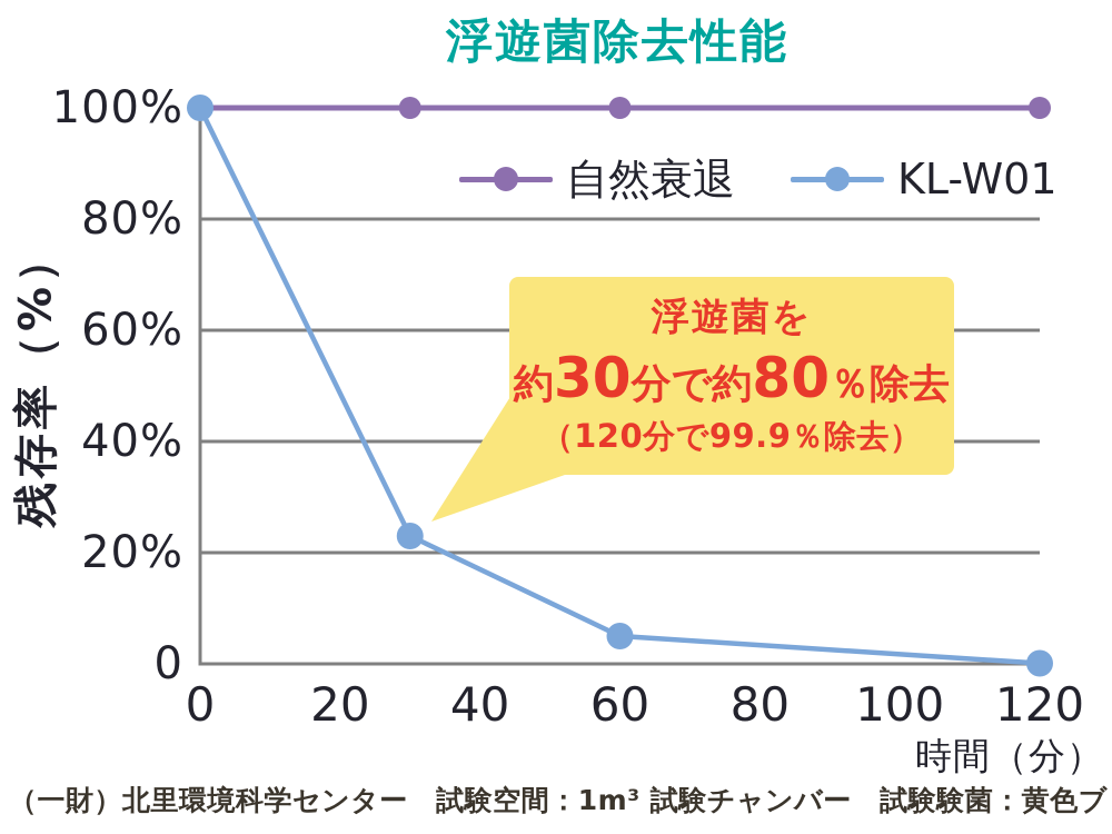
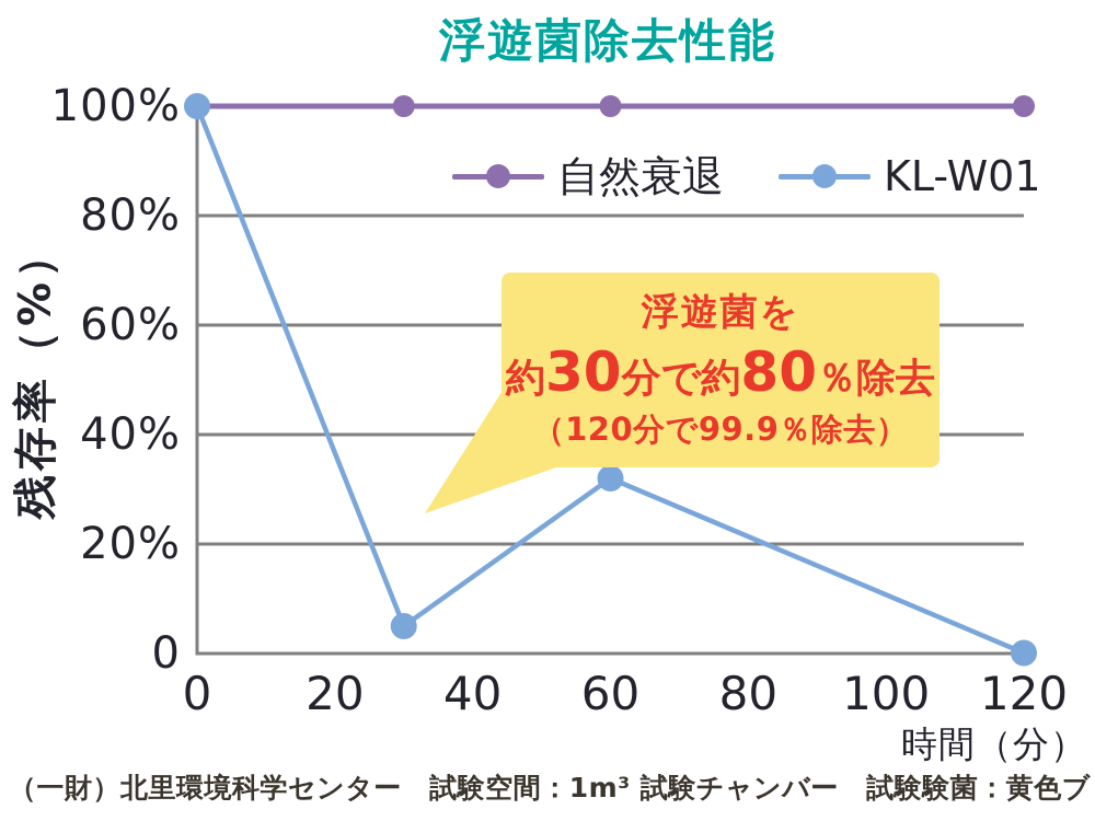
KL-W01/30: 23 -> 5
KL-W01/60: 5 -> 32
